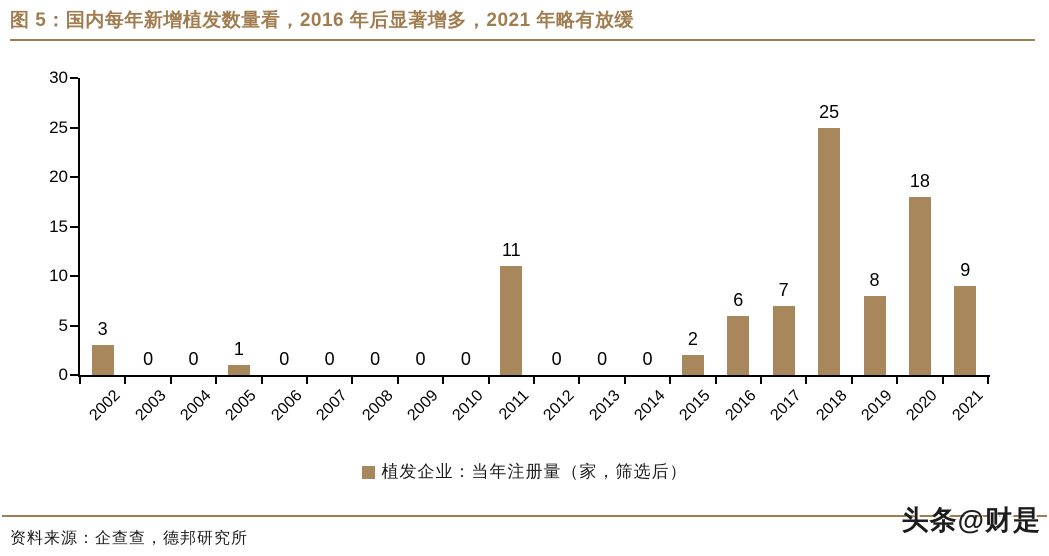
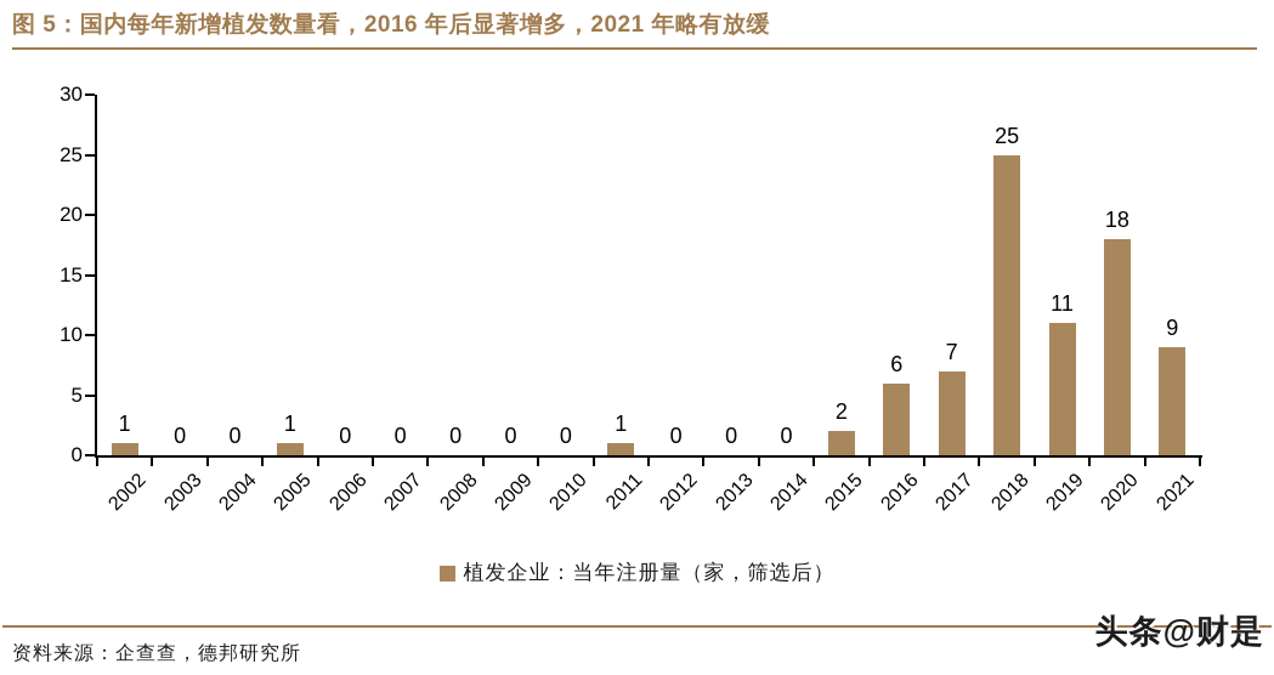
2002: 3 -> 1
2011: 11 -> 1
2019: 8 -> 11
